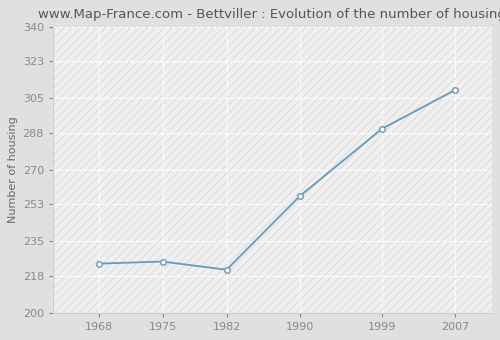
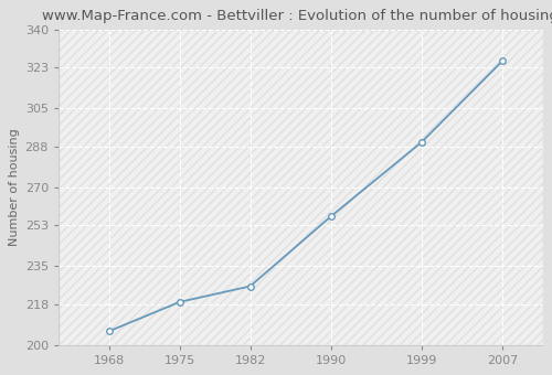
1968: 224 -> 206
1975: 225 -> 219
1982: 221 -> 226
2007: 309 -> 326
